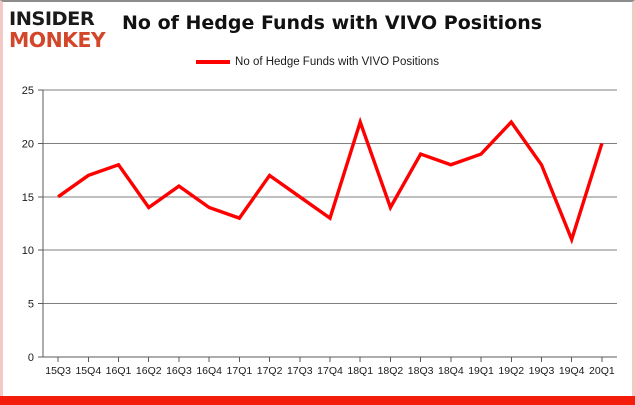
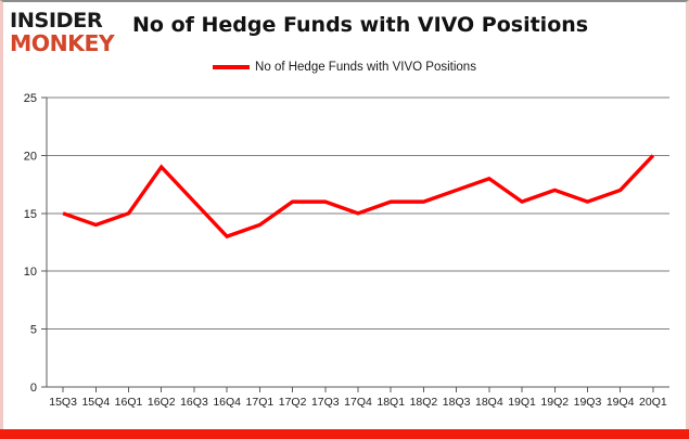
15Q4: 17 -> 14
16Q1: 18 -> 15
16Q2: 14 -> 19
16Q4: 14 -> 13
17Q1: 13 -> 14
17Q2: 17 -> 16
17Q3: 15 -> 16
17Q4: 13 -> 15
18Q1: 22 -> 16
18Q2: 14 -> 16
18Q3: 19 -> 17
19Q1: 19 -> 16
19Q2: 22 -> 17
19Q3: 18 -> 16
19Q4: 11 -> 17
